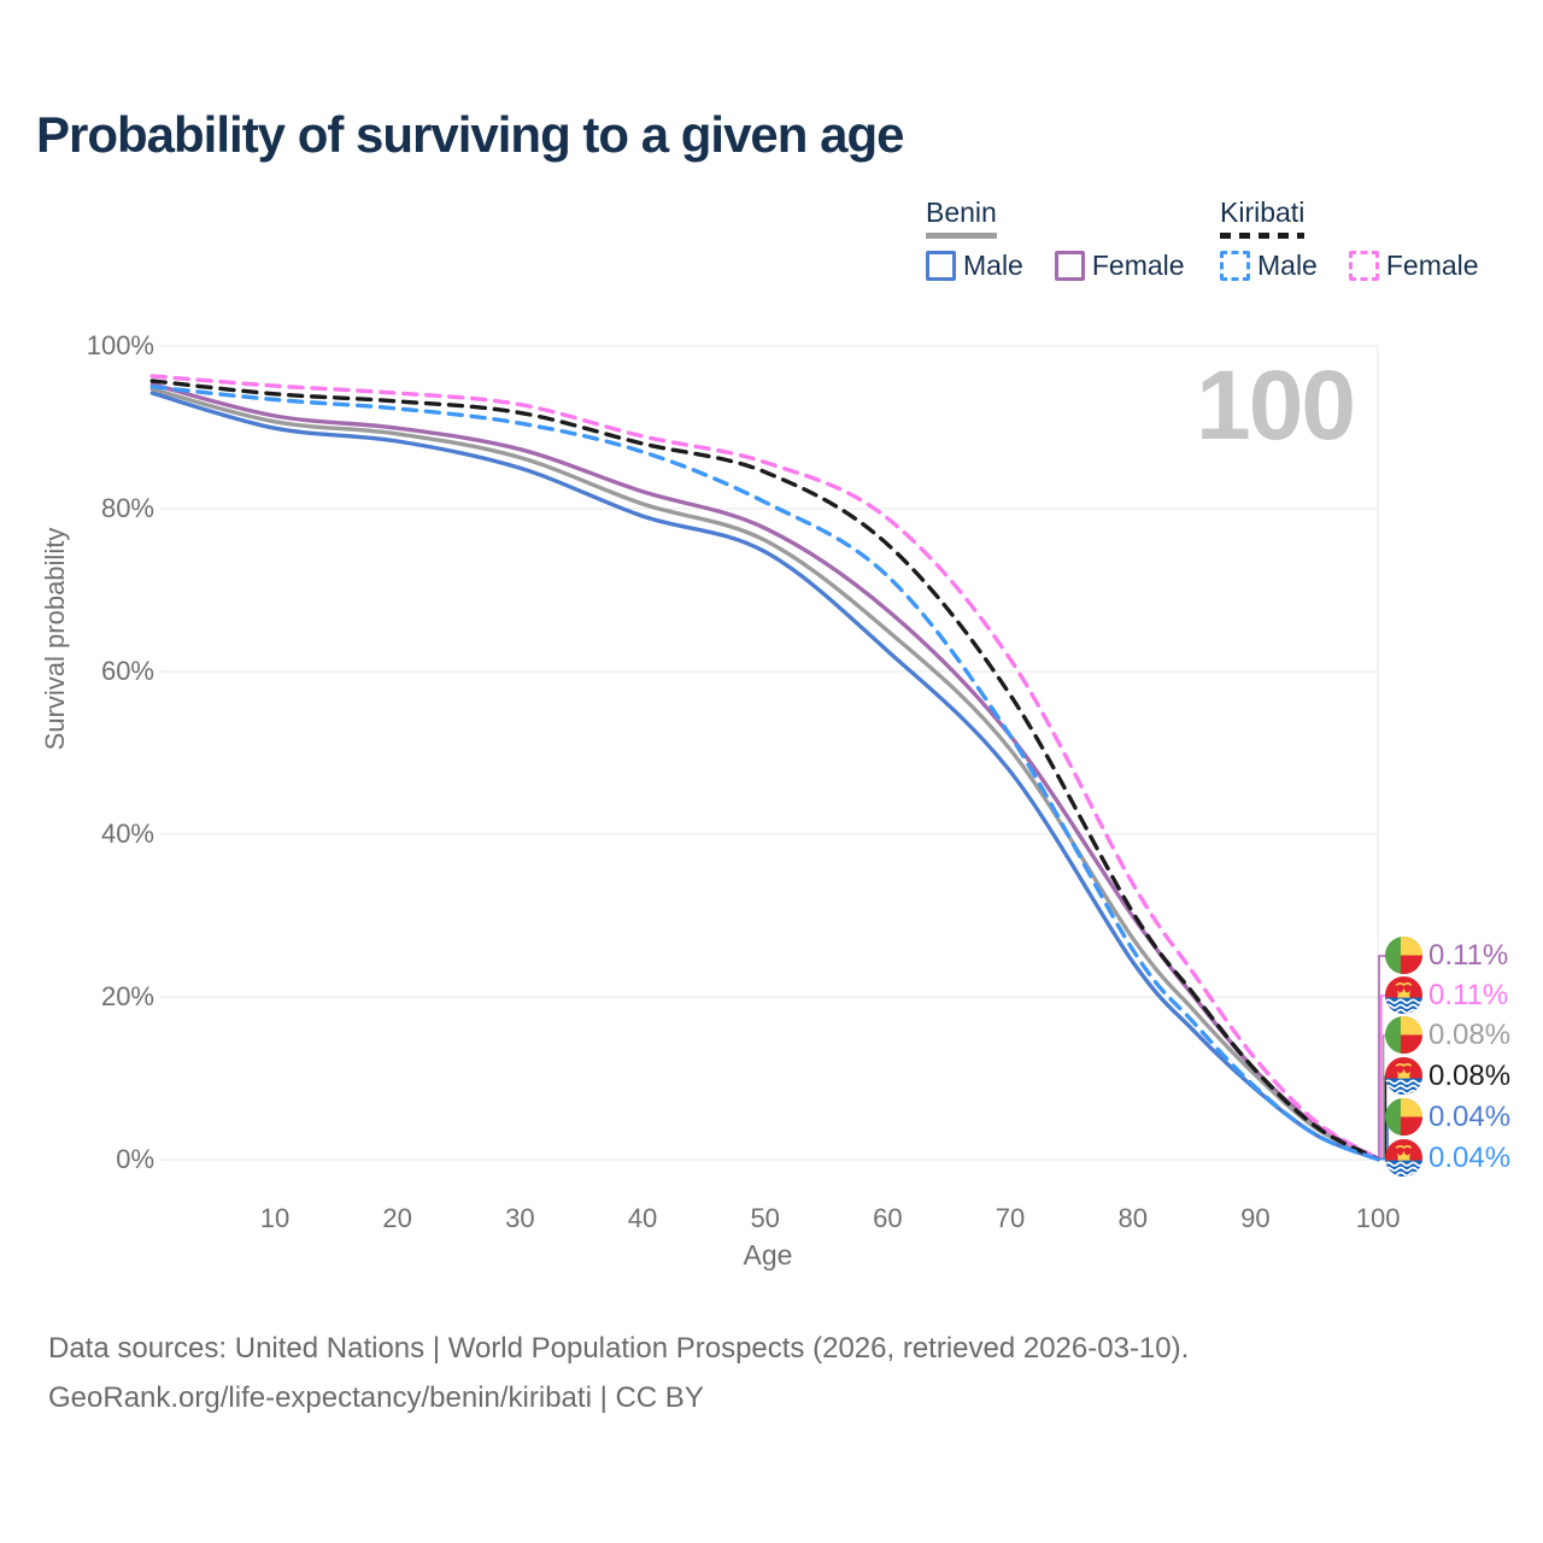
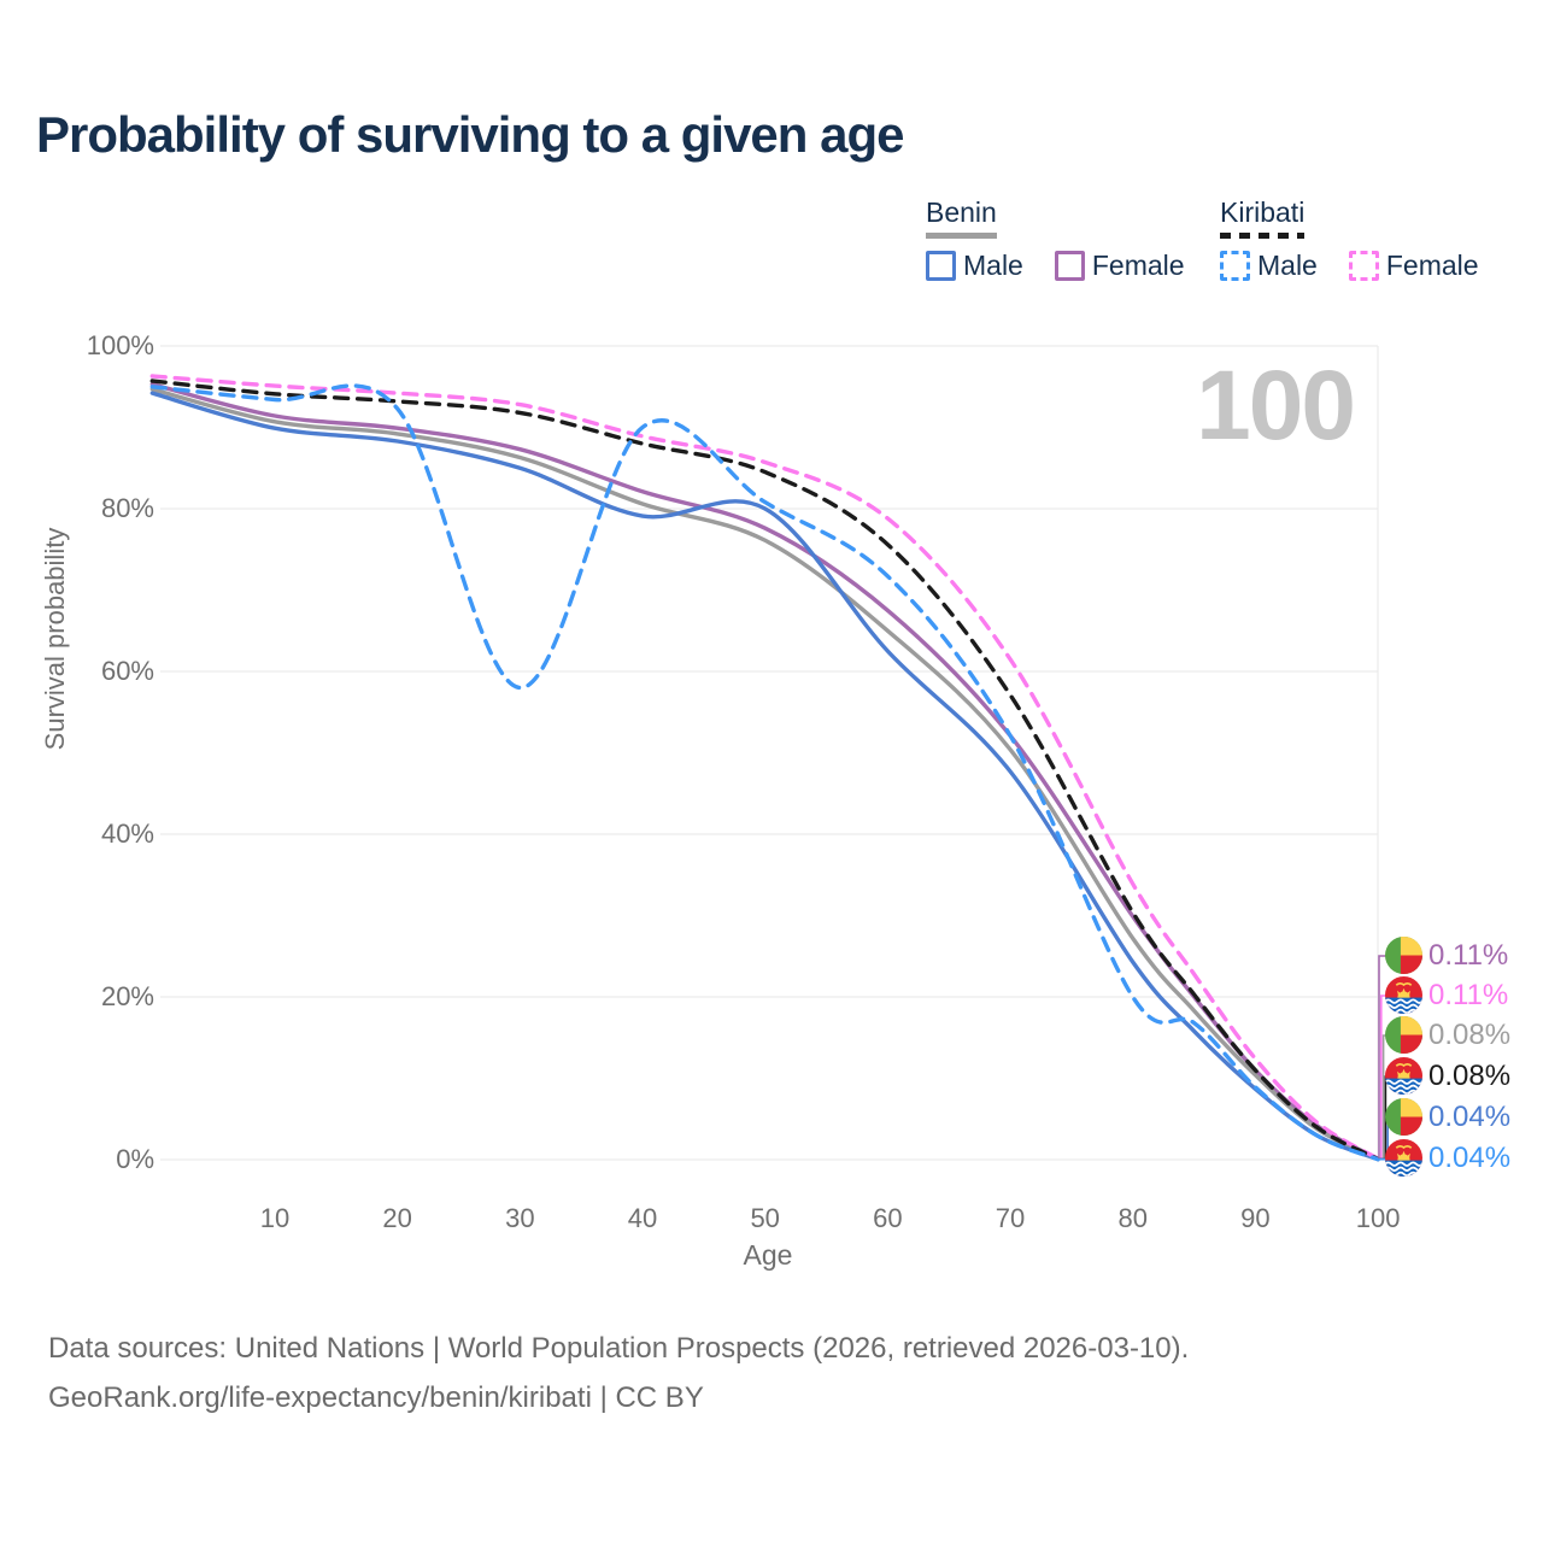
Kiribati Male/30: 90% -> 58%
Kiribati Male/40: 87% -> 90%
Benin Male/50: 75% -> 80%
Kiribati Male/80: 26% -> 20%
